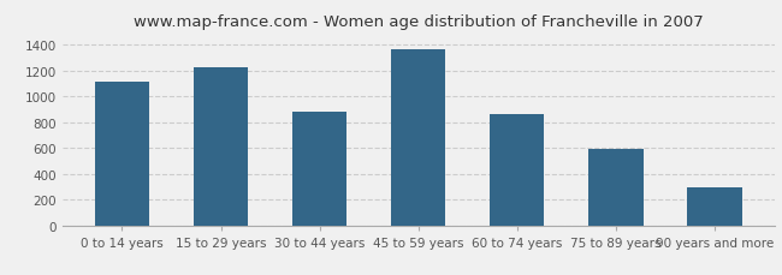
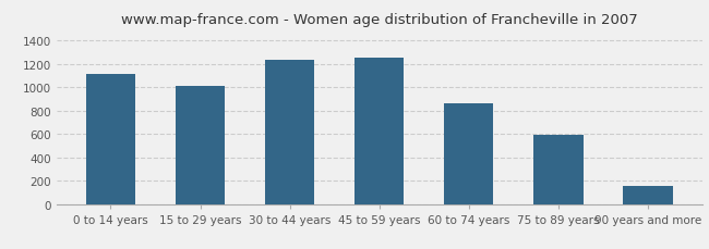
15 to 29 years: 1230 -> 1010
30 to 44 years: 880 -> 1240
45 to 59 years: 1370 -> 1250
90 years and more: 290 -> 160
